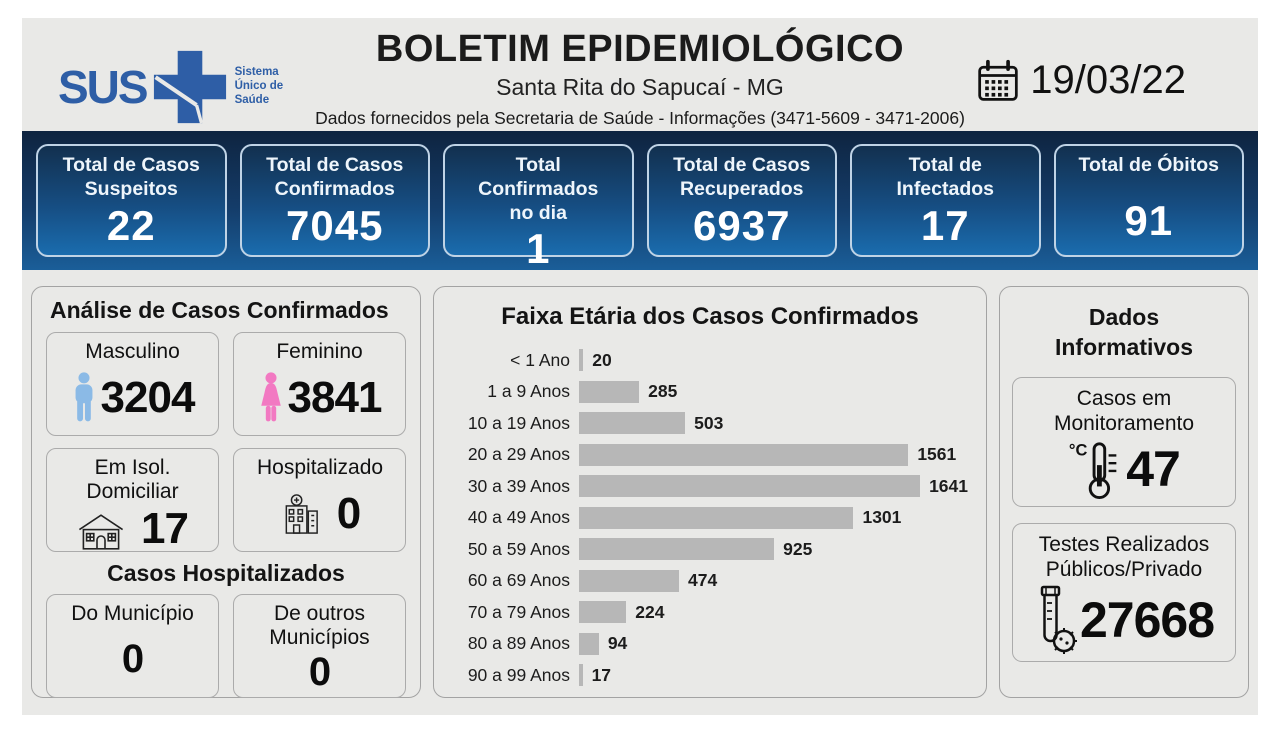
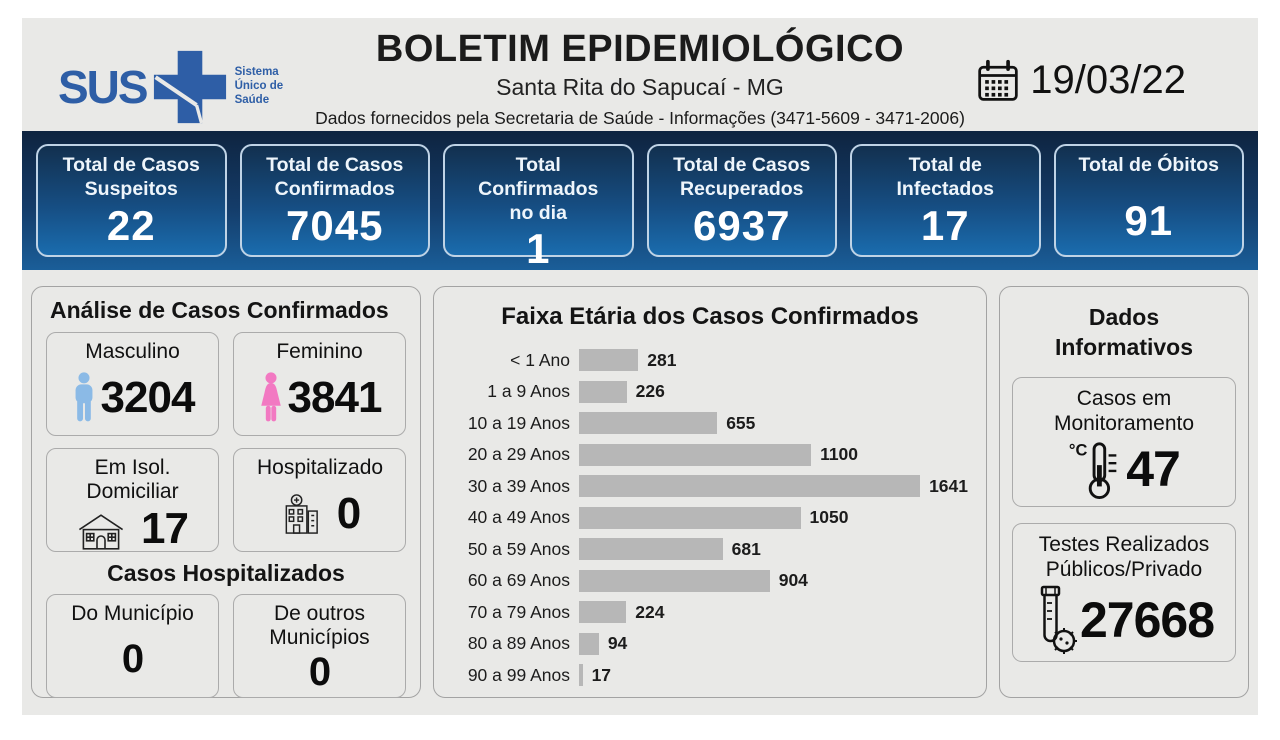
< 1 Ano: 20 -> 281
1 a 9 Anos: 285 -> 226
10 a 19 Anos: 503 -> 655
20 a 29 Anos: 1561 -> 1100
40 a 49 Anos: 1301 -> 1050
50 a 59 Anos: 925 -> 681
60 a 69 Anos: 474 -> 904
